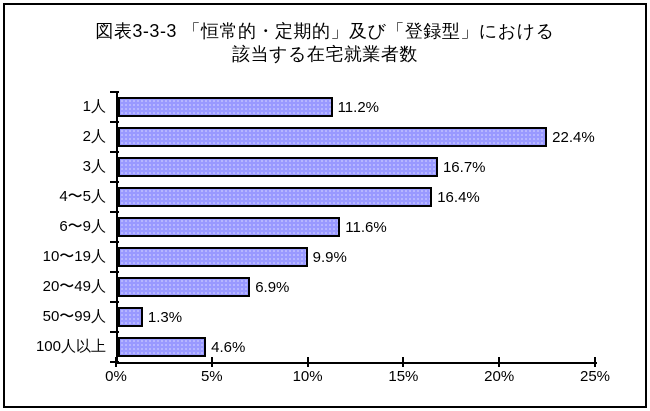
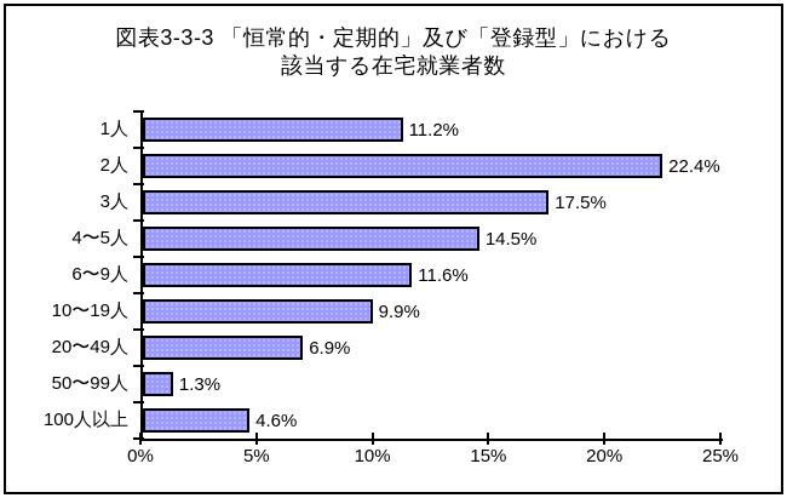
3人: 16.7% -> 17.5%
4〜5人: 16.4% -> 14.5%
